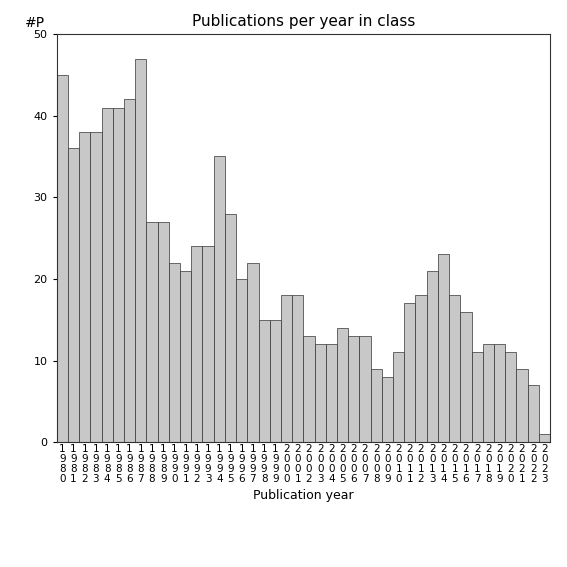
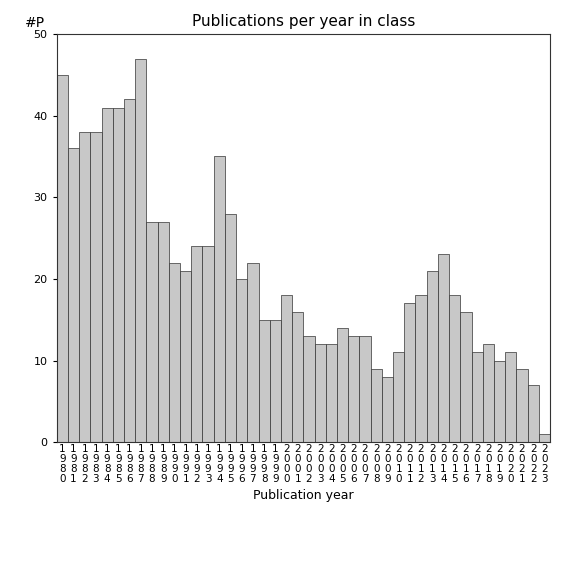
2 0 0 1: 18 -> 16
2 0 1 9: 12 -> 10
